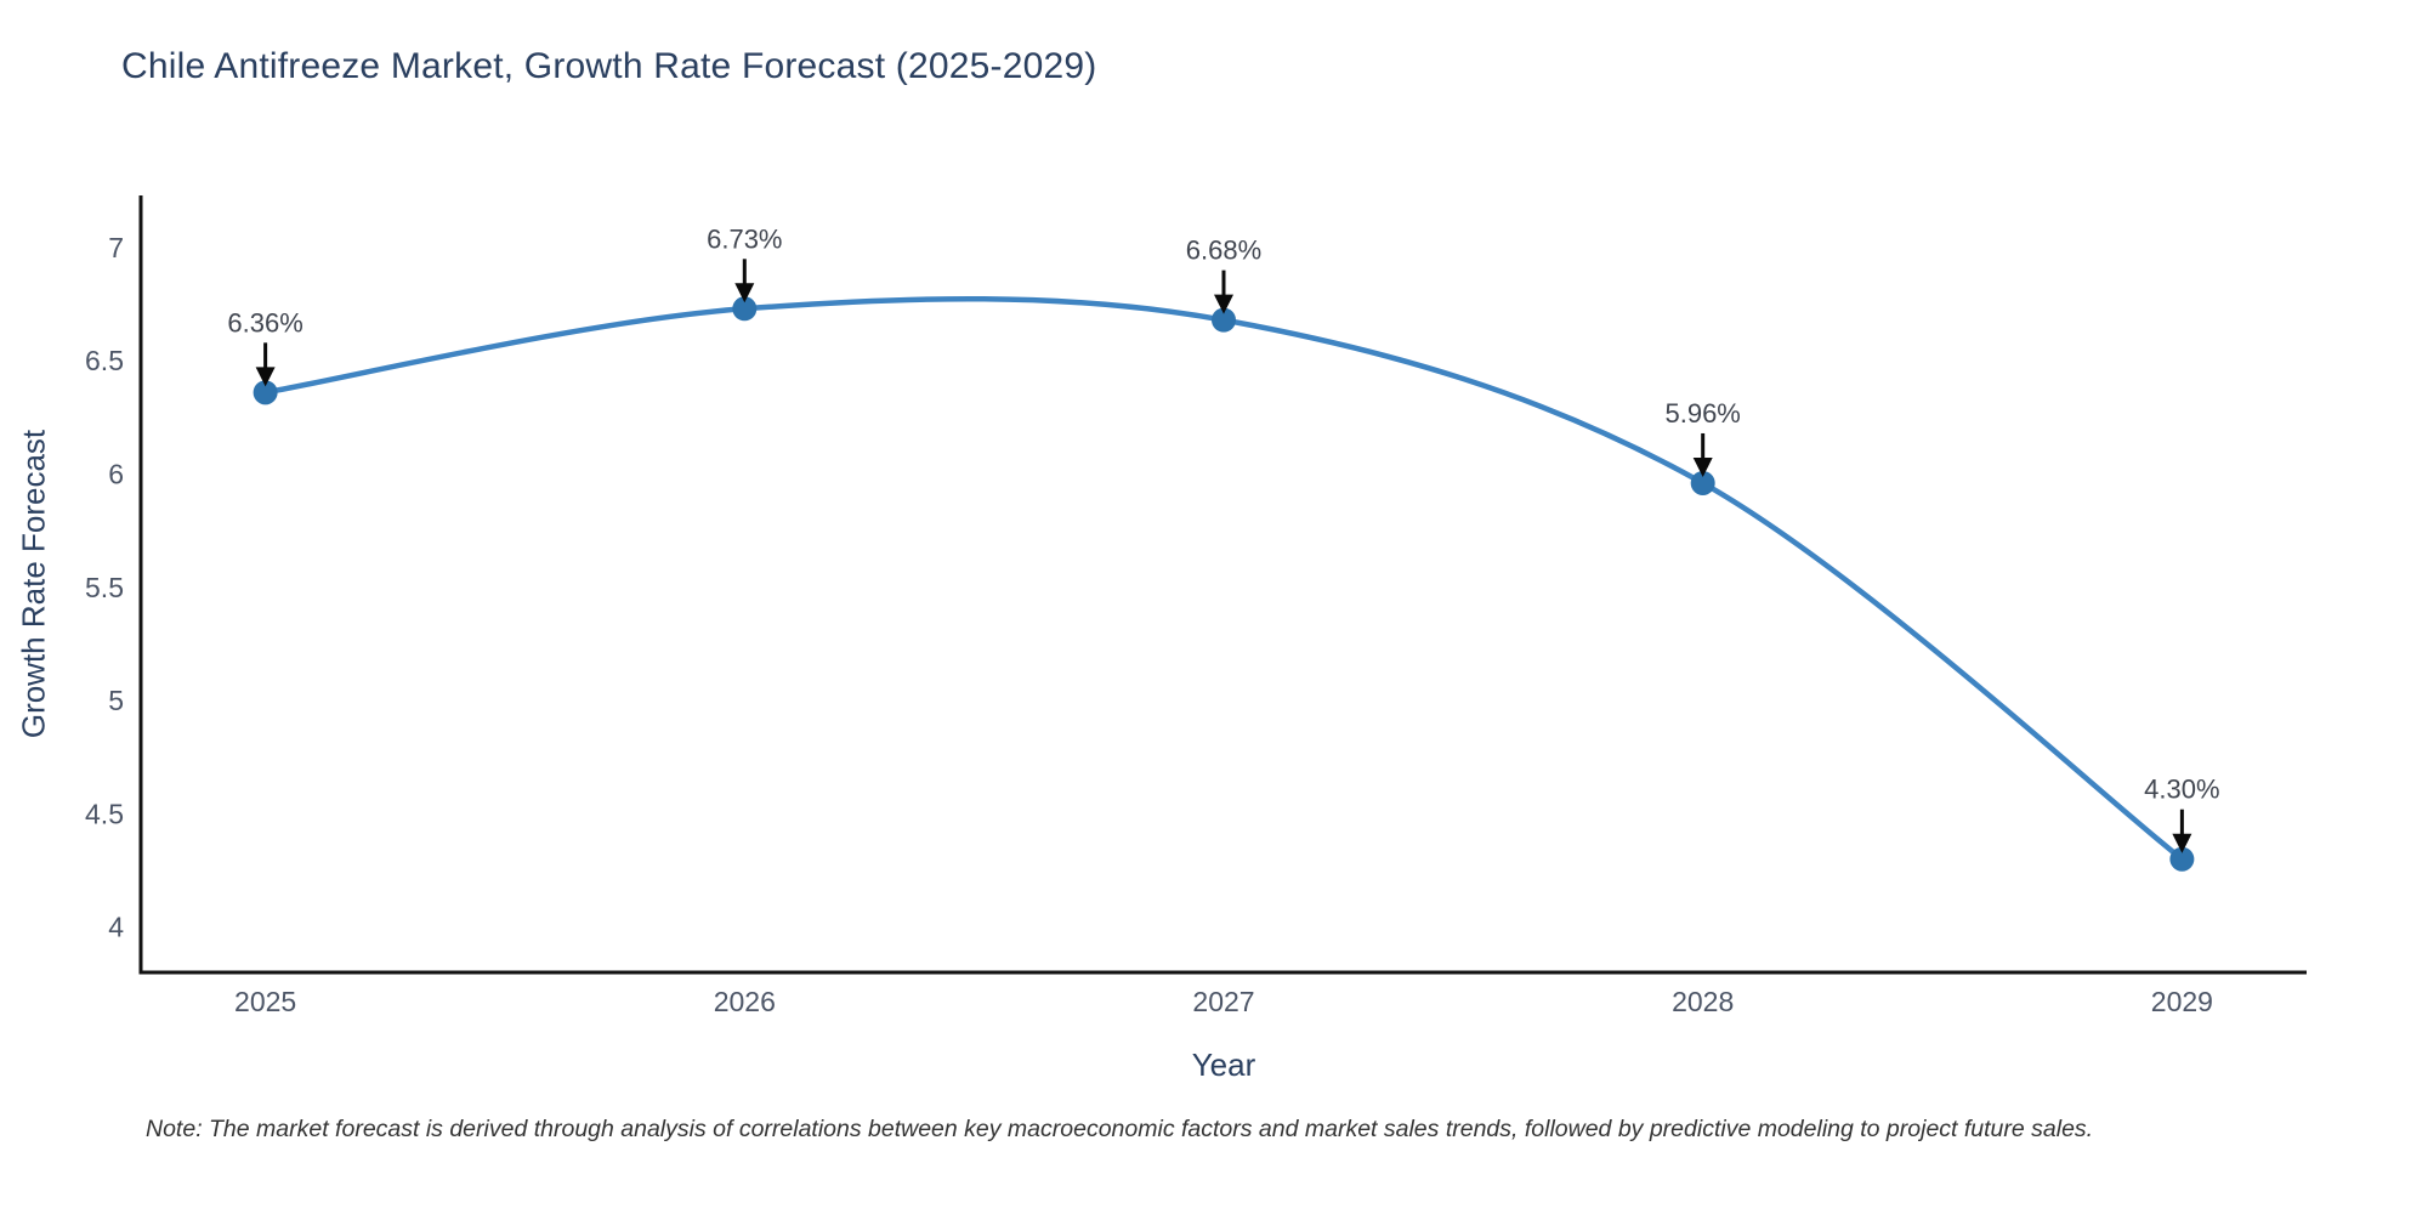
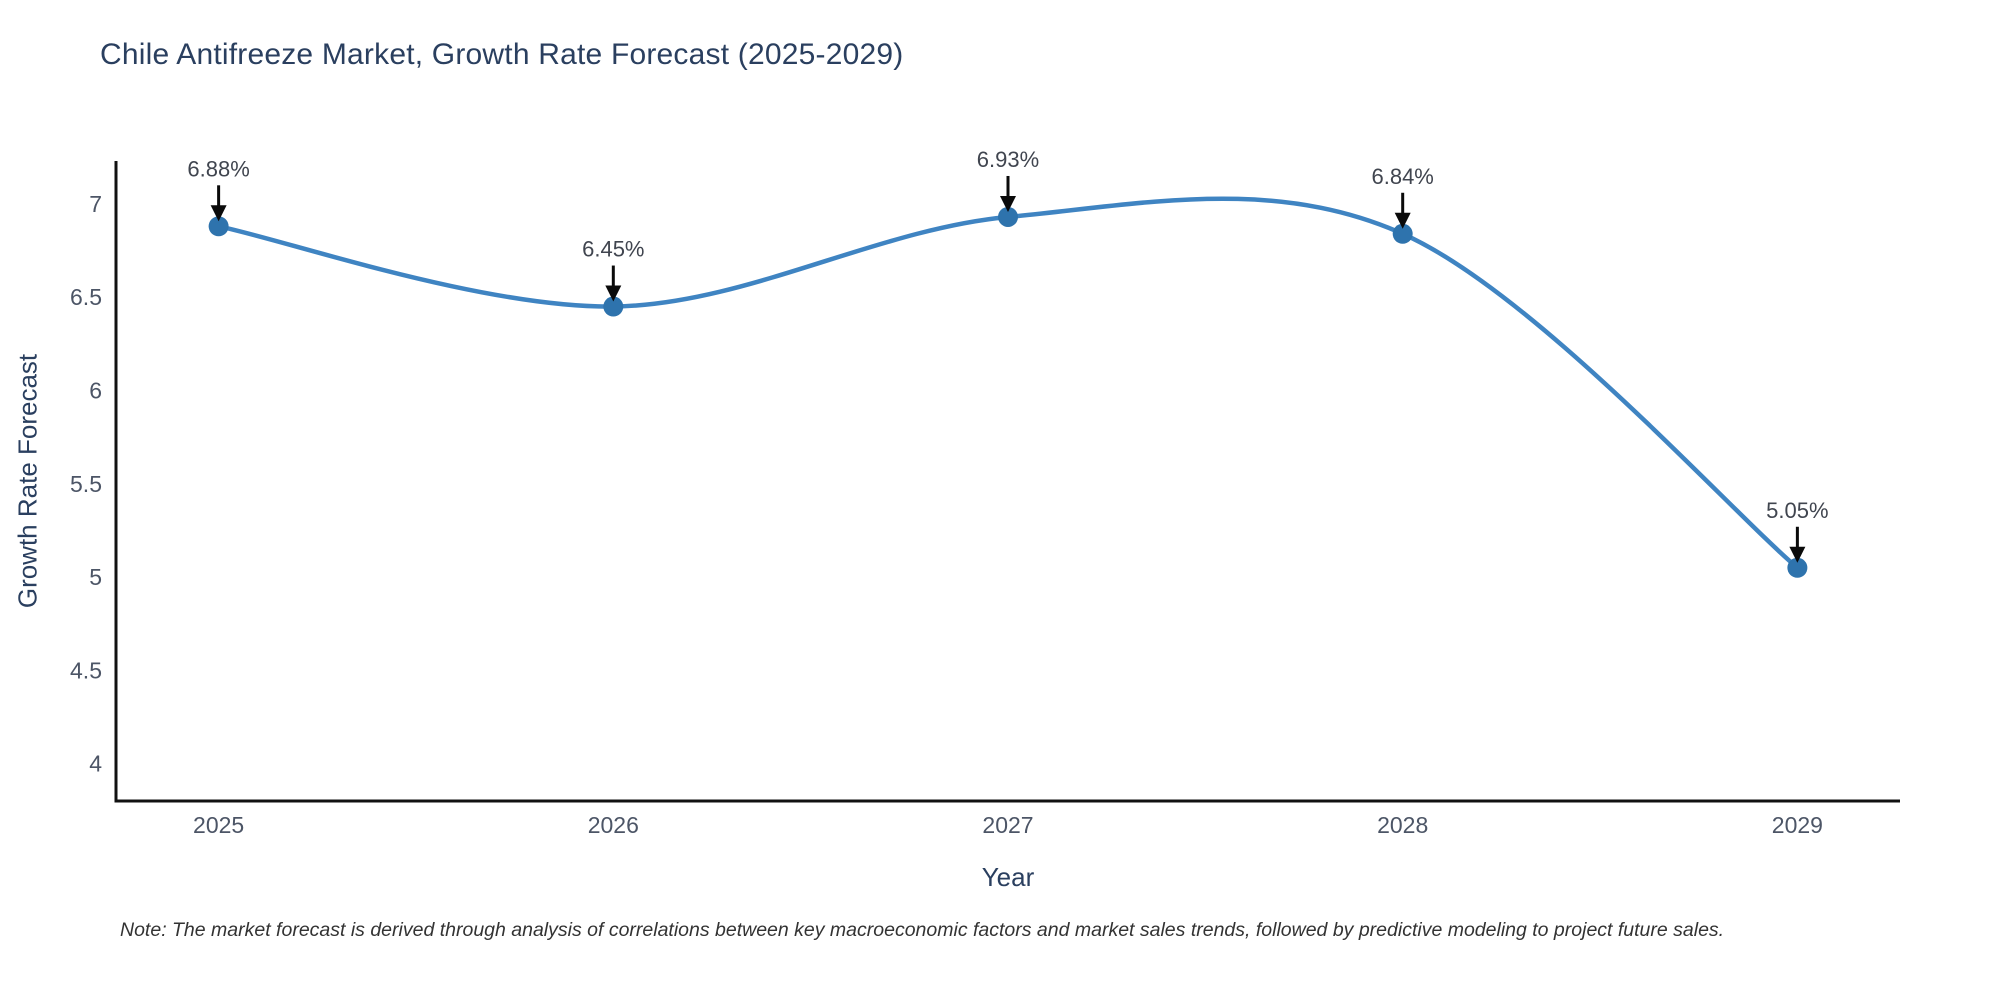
2025: 6.36% -> 6.88%
2026: 6.73% -> 6.45%
2027: 6.68% -> 6.93%
2028: 5.96% -> 6.84%
2029: 4.30% -> 5.05%
